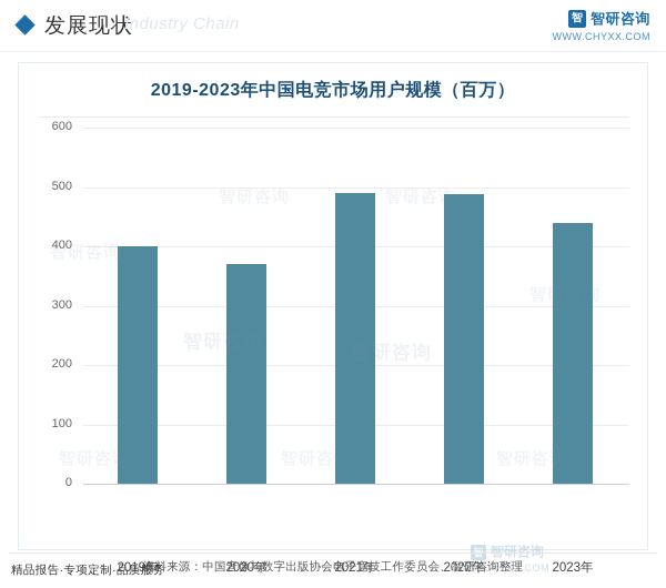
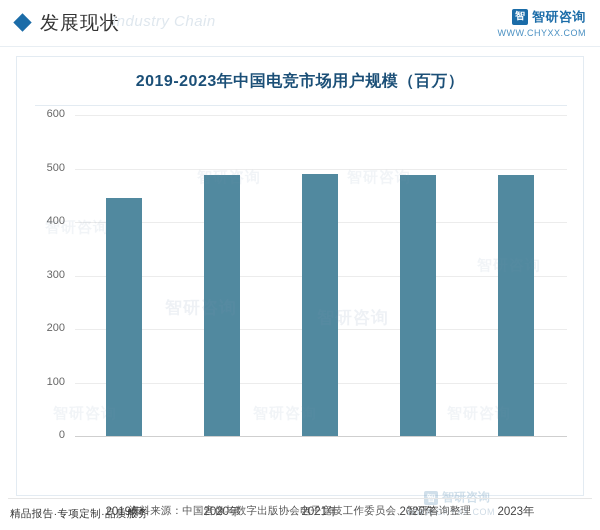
2019年: 400 -> 440
2020年: 370 -> 490
2023年: 440 -> 490
